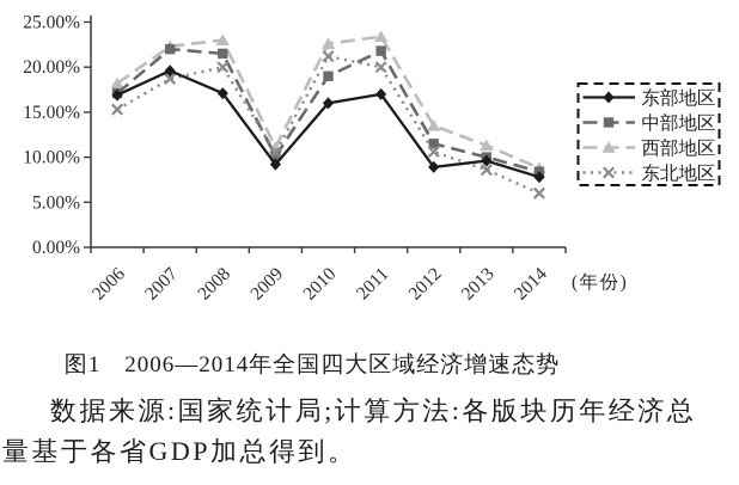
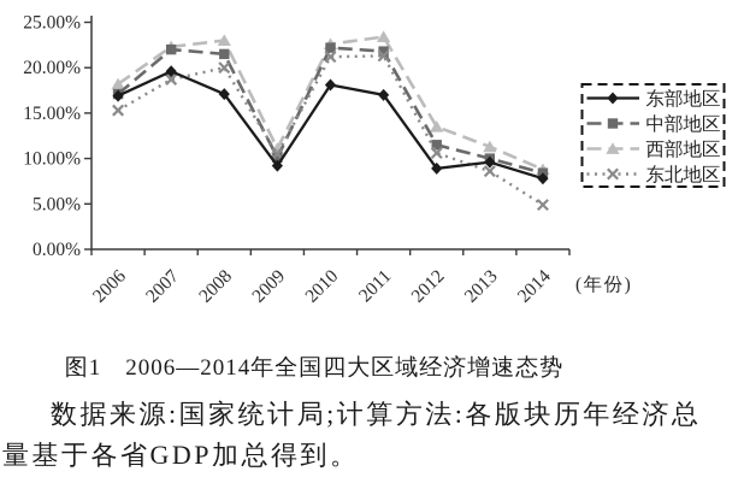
东部地区/2010: 16% -> 18%
中部地区/2010: 19% -> 22%
东北地区/2011: 20% -> 21%
东北地区/2014: 6% -> 5%
